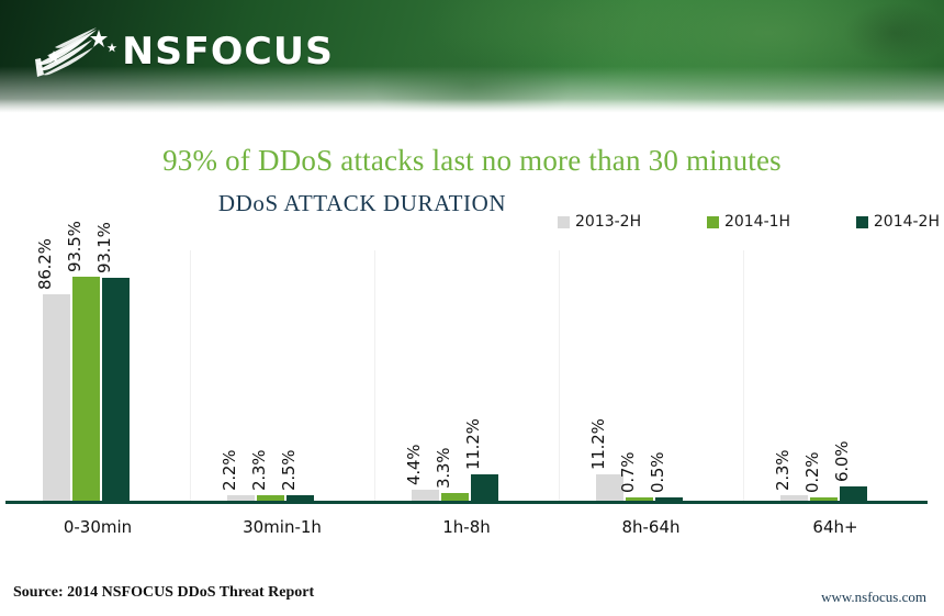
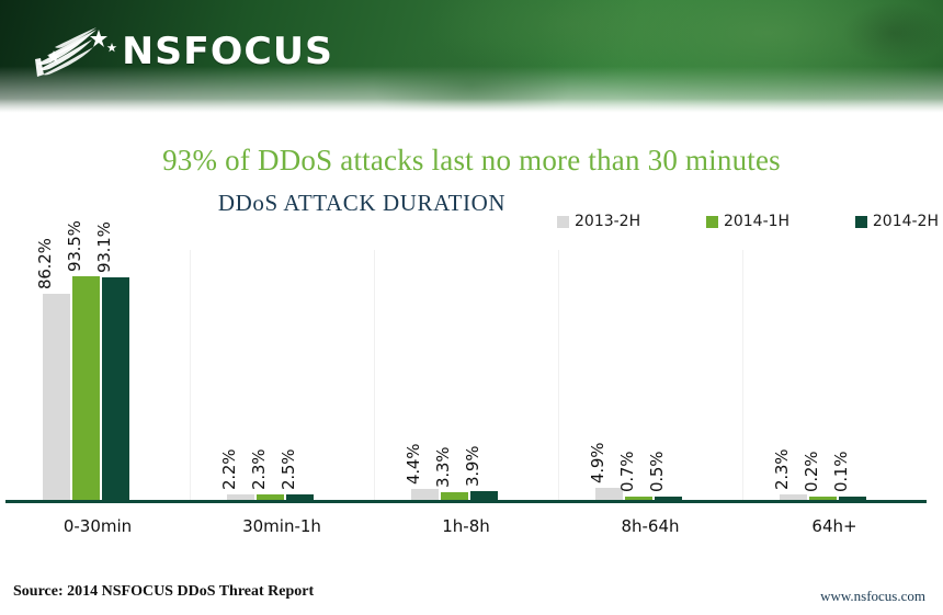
2014-2H/1h-8h: 11.2% -> 3.9%
2013-2H/8h-64h: 11.2% -> 4.9%
2014-2H/64h+: 6.0% -> 0.1%
